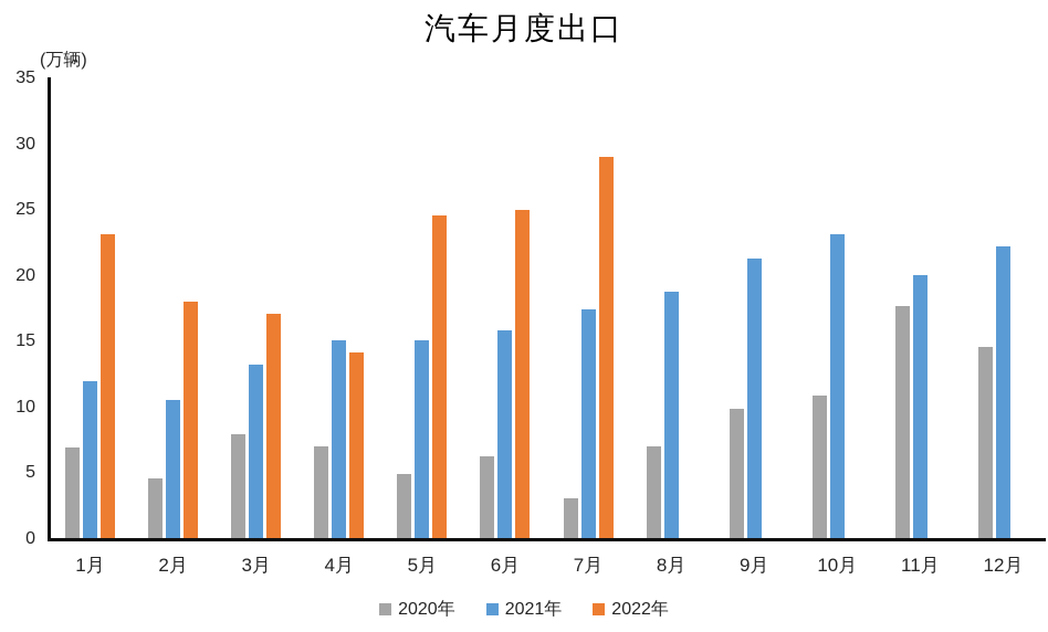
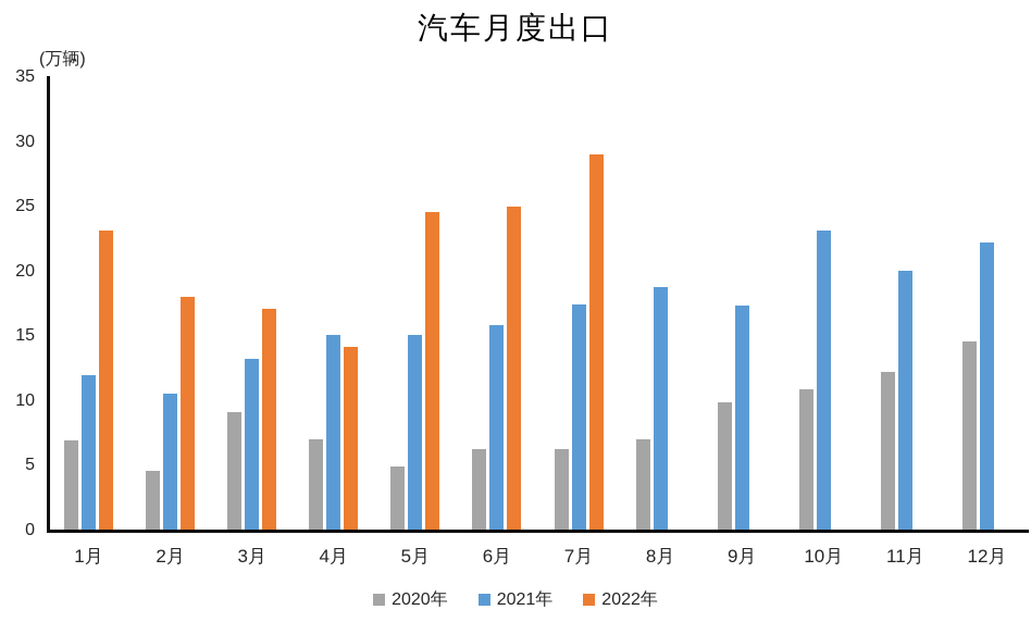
2020年/3月: 7.9 -> 9.1
2020年/7月: 3.0 -> 6.2
2021年/9月: 21.2 -> 17.3
2020年/11月: 17.6 -> 12.2
